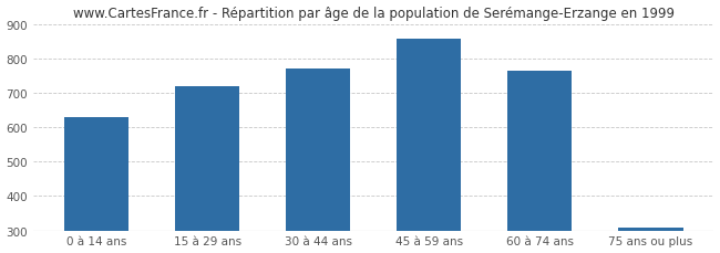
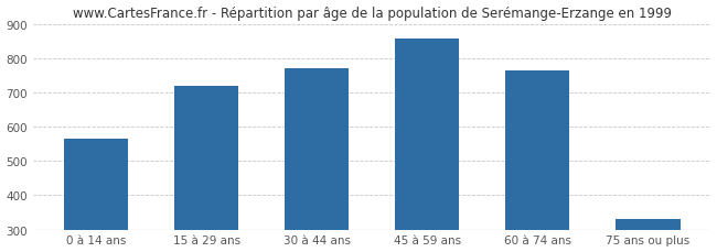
0 à 14 ans: 630 -> 565
75 ans ou plus: 308 -> 330
